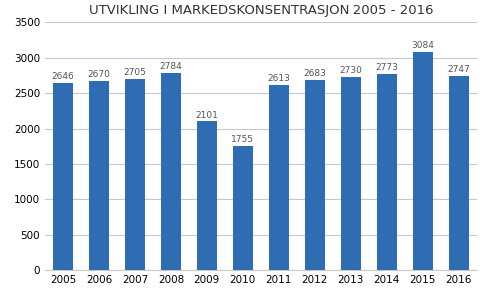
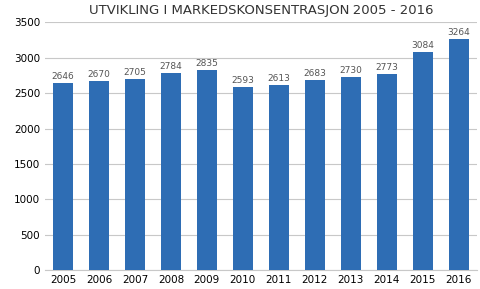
2009: 2101 -> 2835
2010: 1755 -> 2593
2016: 2747 -> 3264
